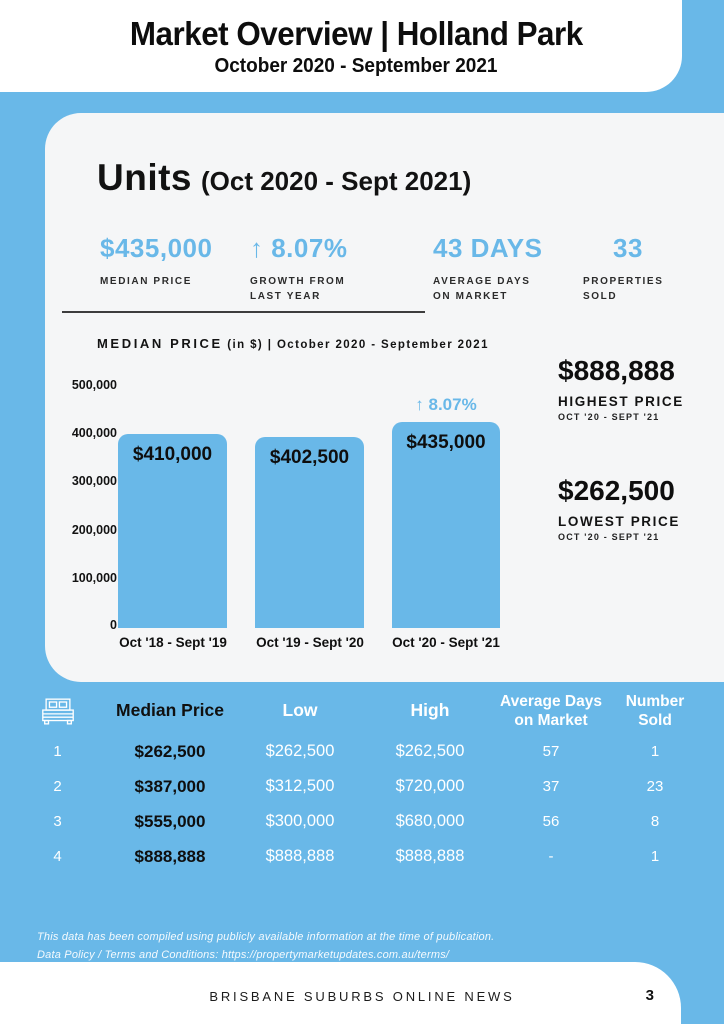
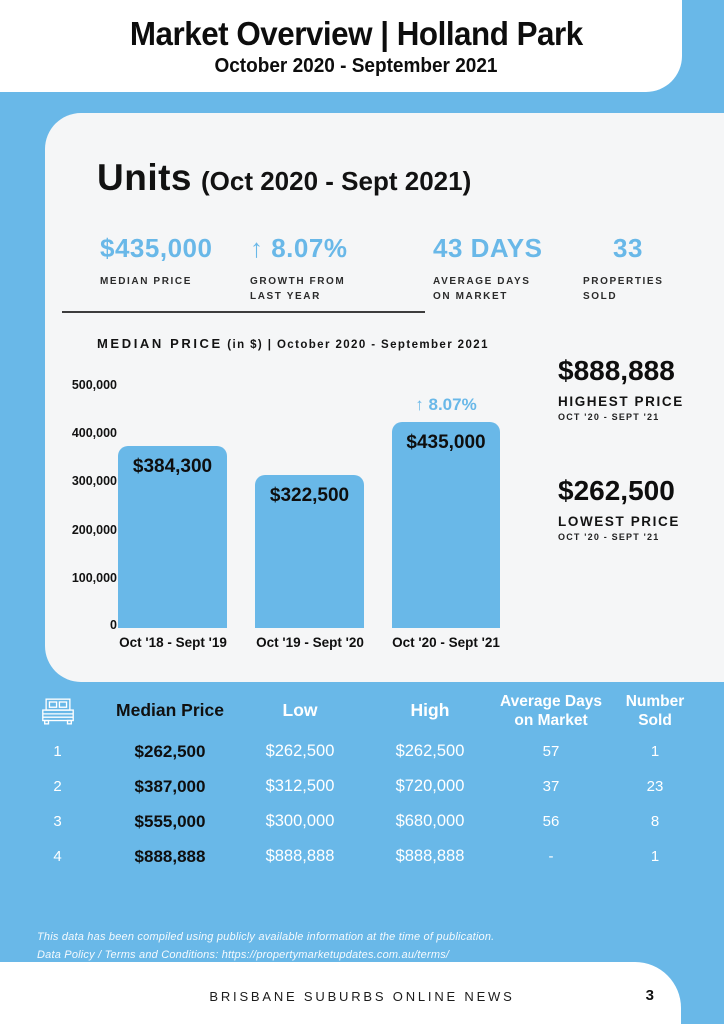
Oct '18 - Sept '19: $410,000 -> $384,300
Oct '19 - Sept '20: $402,500 -> $322,500
